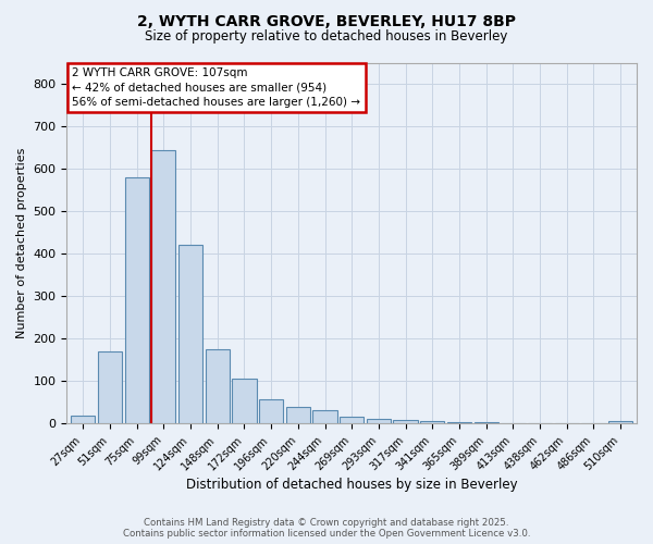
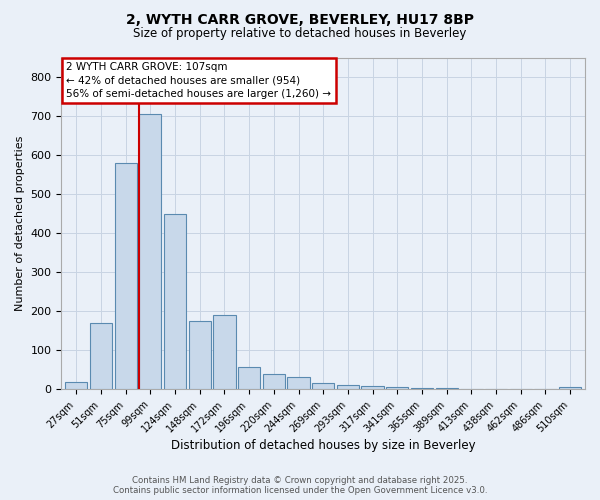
99sqm: 645 -> 705
124sqm: 420 -> 450
172sqm: 105 -> 190
